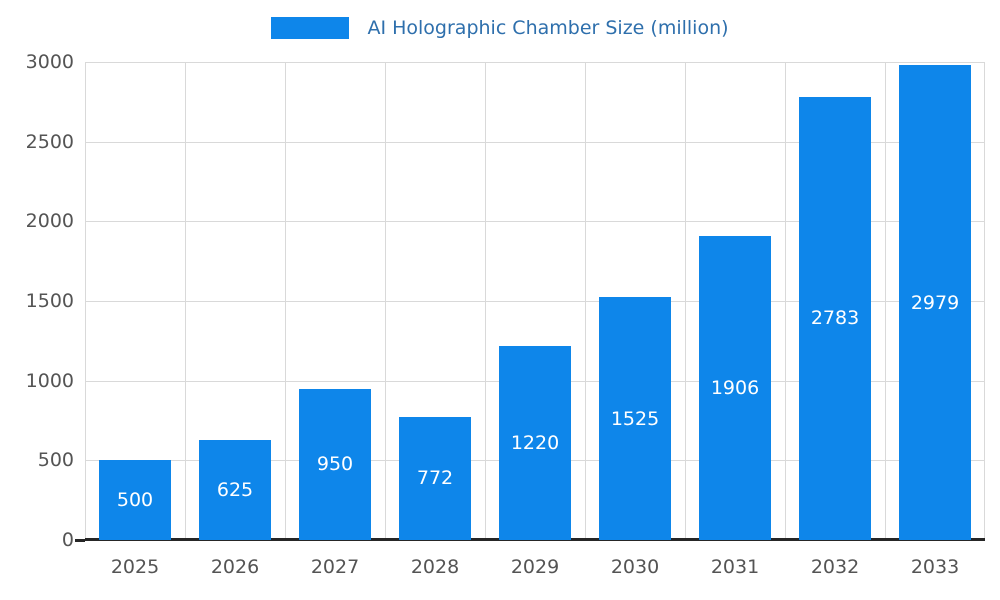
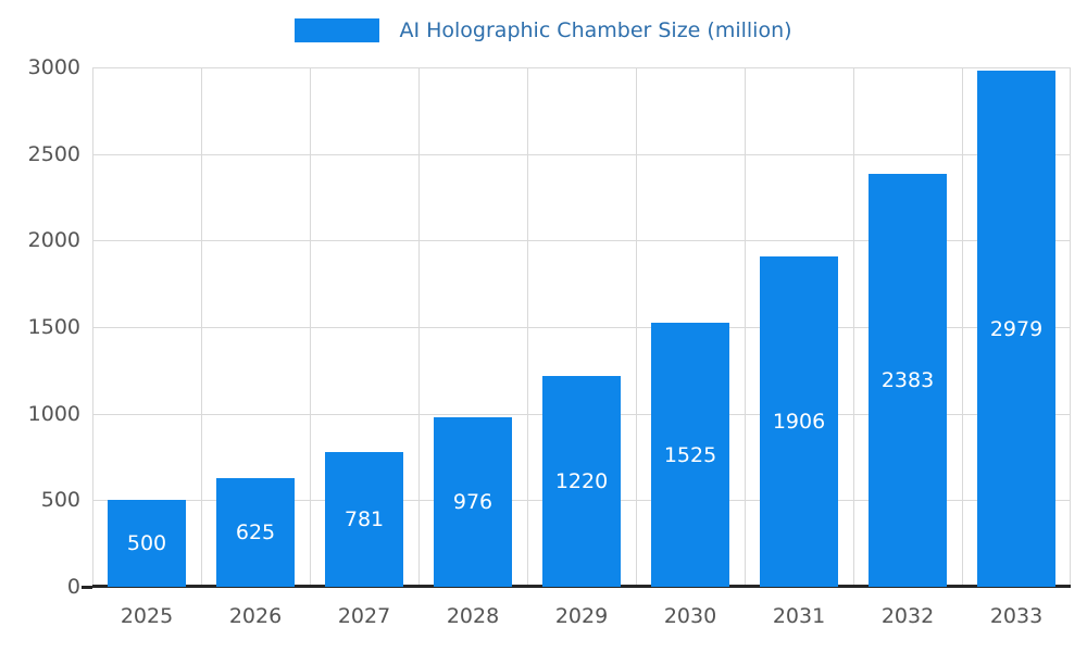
2027: 950 -> 781
2028: 772 -> 976
2032: 2783 -> 2383
